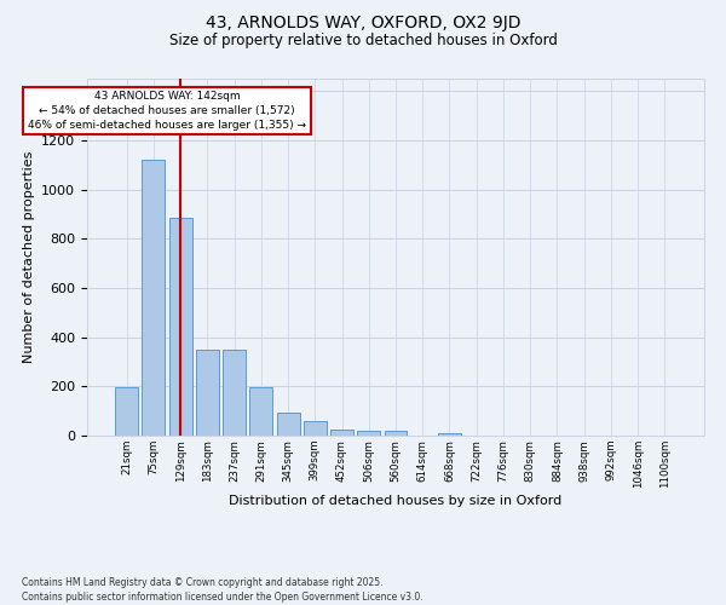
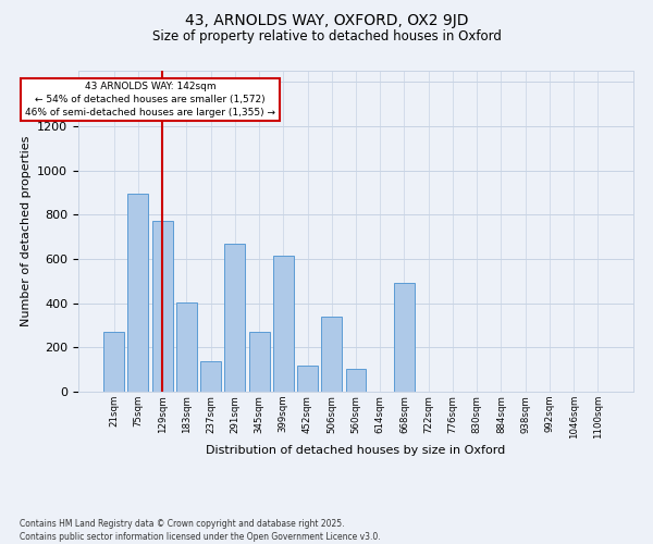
21sqm: 195 -> 270
75sqm: 1120 -> 895
129sqm: 885 -> 770
183sqm: 350 -> 405
237sqm: 350 -> 140
291sqm: 195 -> 670
345sqm: 95 -> 270
399sqm: 60 -> 615
452sqm: 25 -> 120
506sqm: 20 -> 340
560sqm: 18 -> 105
668sqm: 12 -> 490
